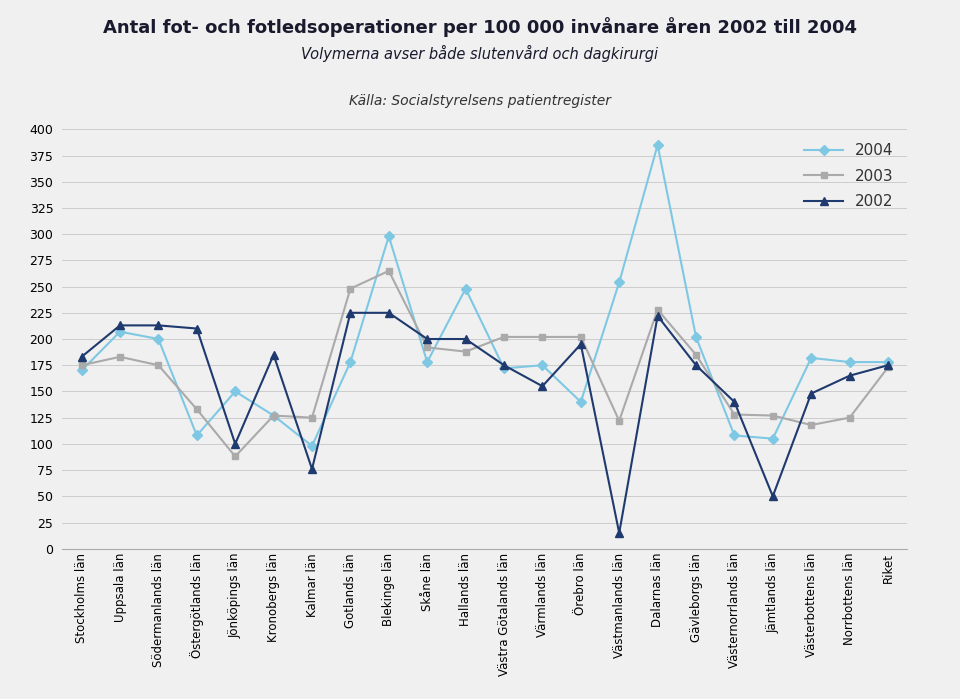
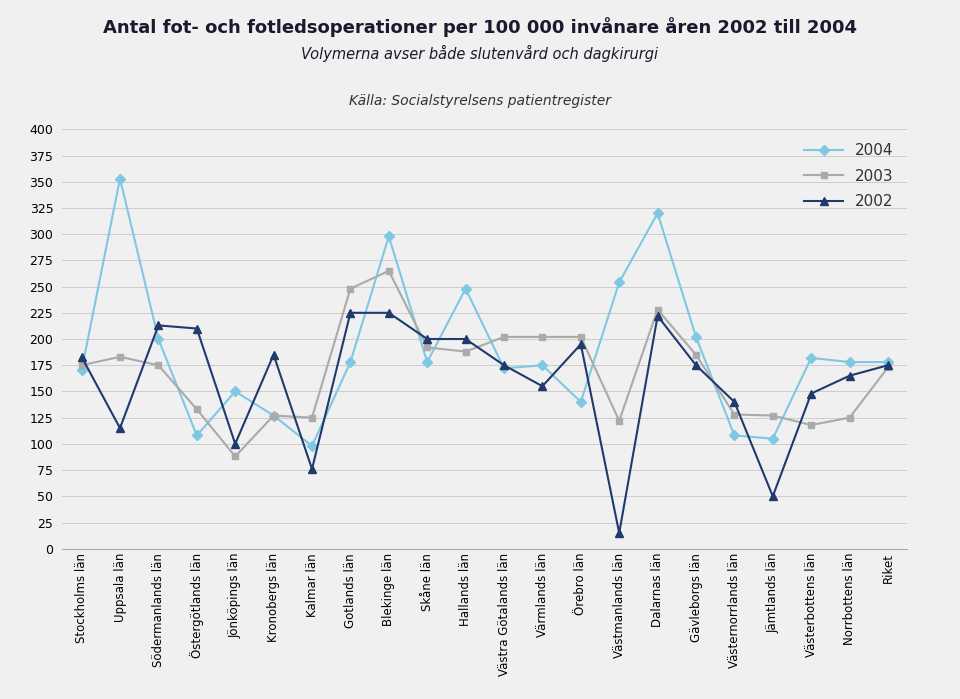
2004/Uppsala län: 207 -> 353
2002/Uppsala län: 213 -> 115
2004/Dalarnas län: 385 -> 320
